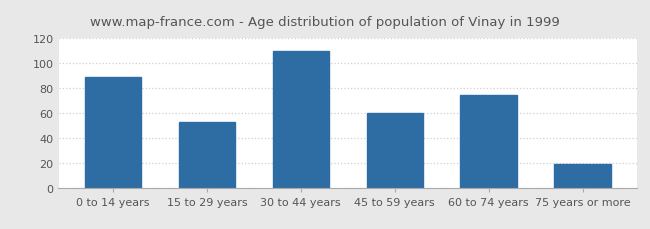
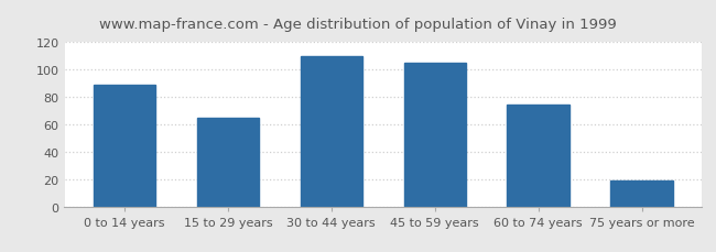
15 to 29 years: 53 -> 65
45 to 59 years: 60 -> 105
